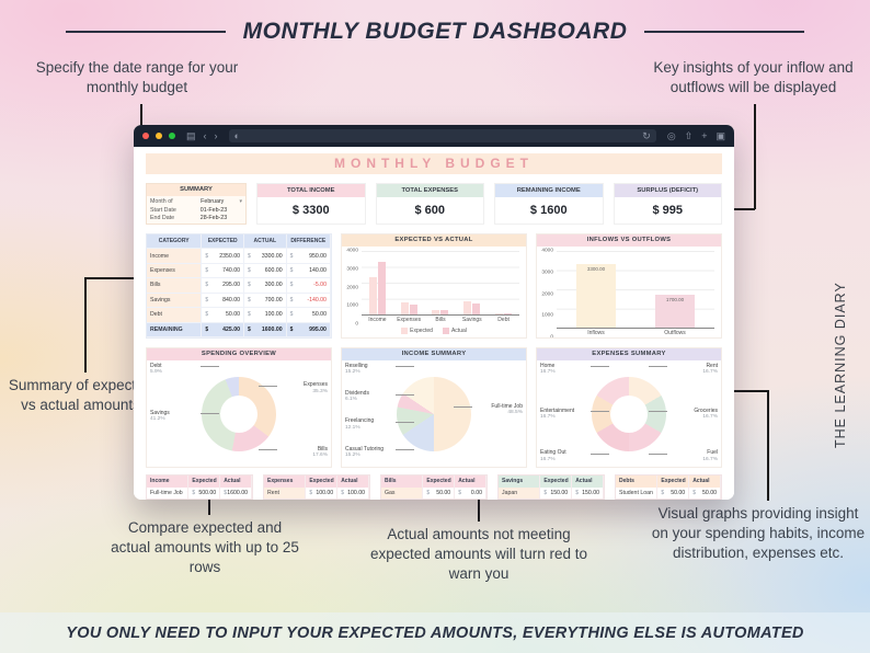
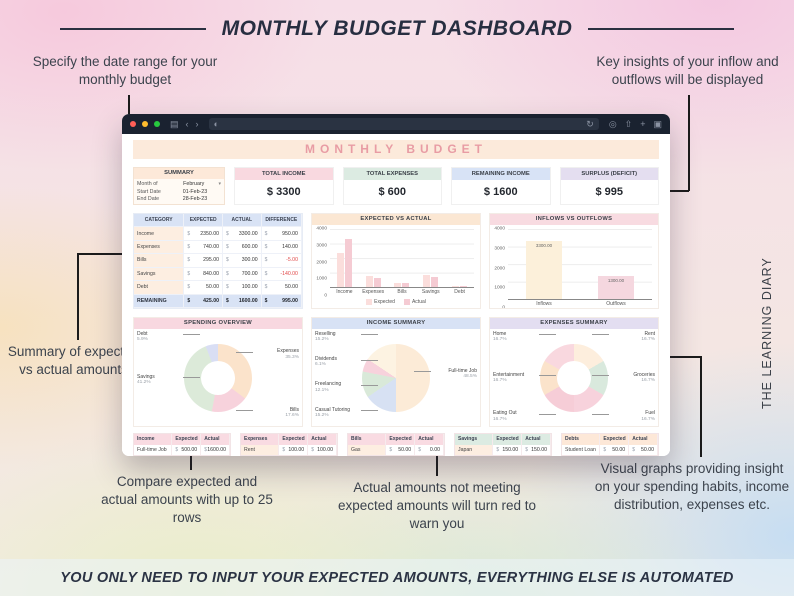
INFLOWS VS OUTFLOWS/Outflows: 1700.00 -> 1300.00
